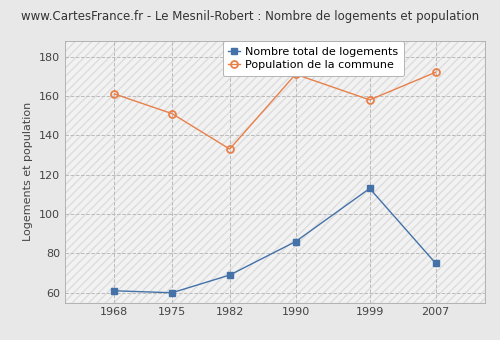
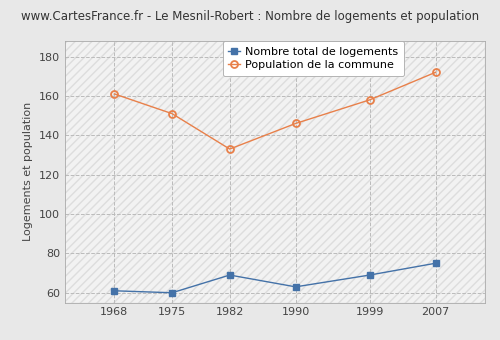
Nombre total de logements/1990: 86 -> 63
Population de la commune/1990: 171 -> 146
Nombre total de logements/1999: 113 -> 69
